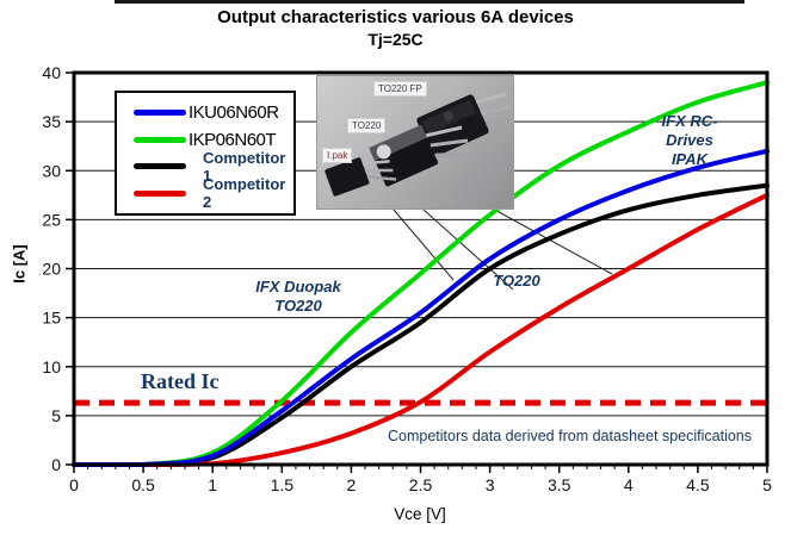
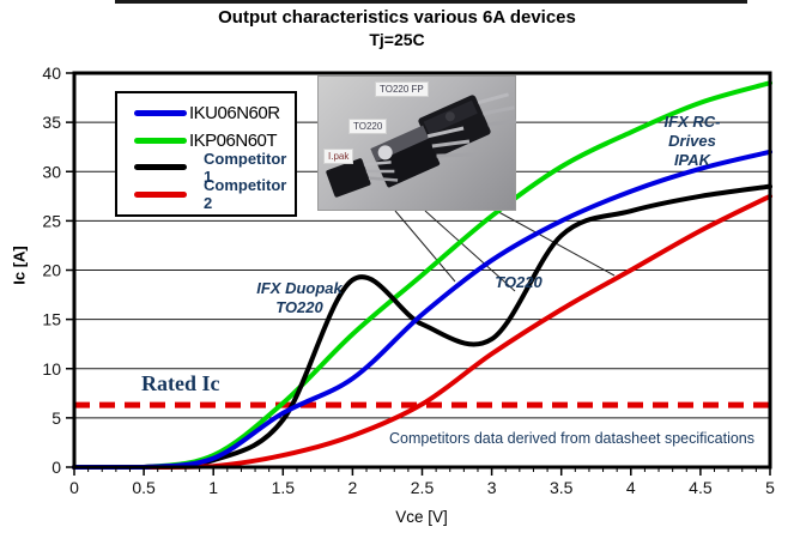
IKU06N60R/2: 11 -> 9
Competitor 1/2: 10 -> 19
Competitor 1/3: 20 -> 13
